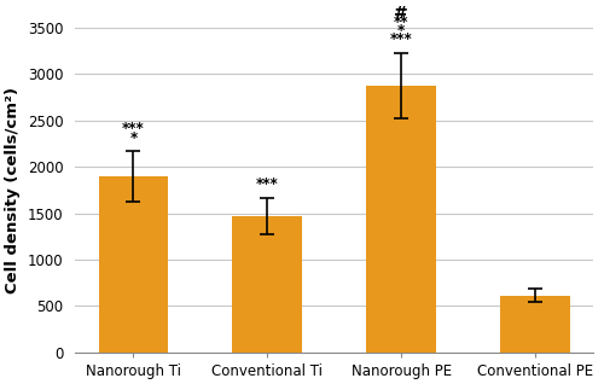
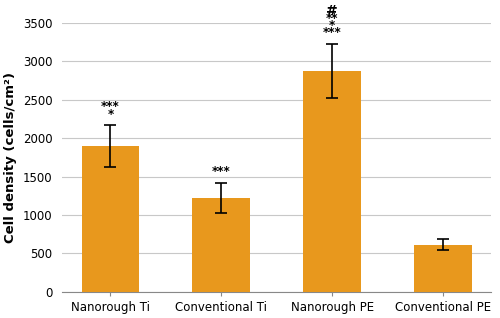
Conventional Ti: 1470 -> 1220
